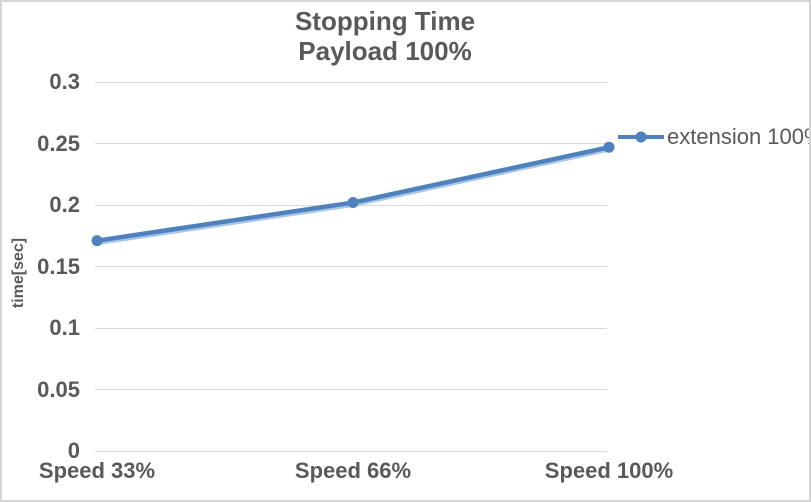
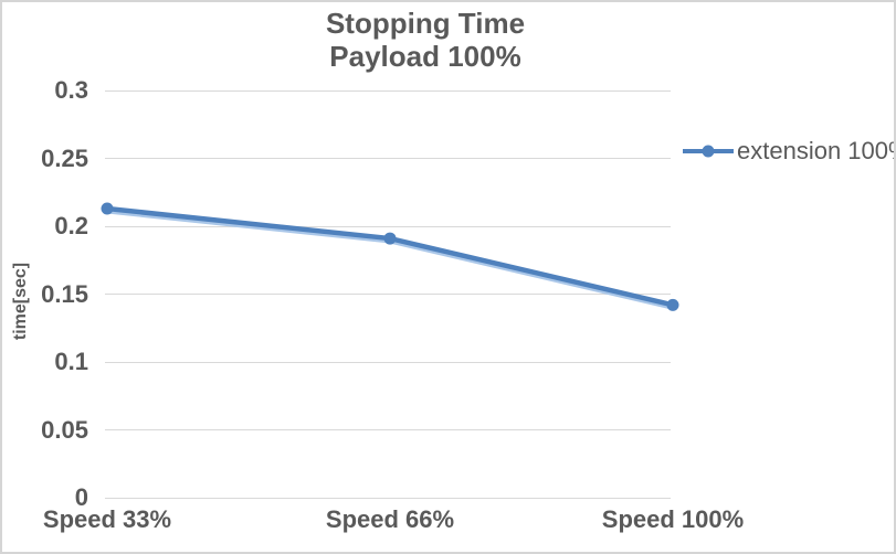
Speed 33%: 0.171 -> 0.213
Speed 66%: 0.202 -> 0.191
Speed 100%: 0.247 -> 0.142
